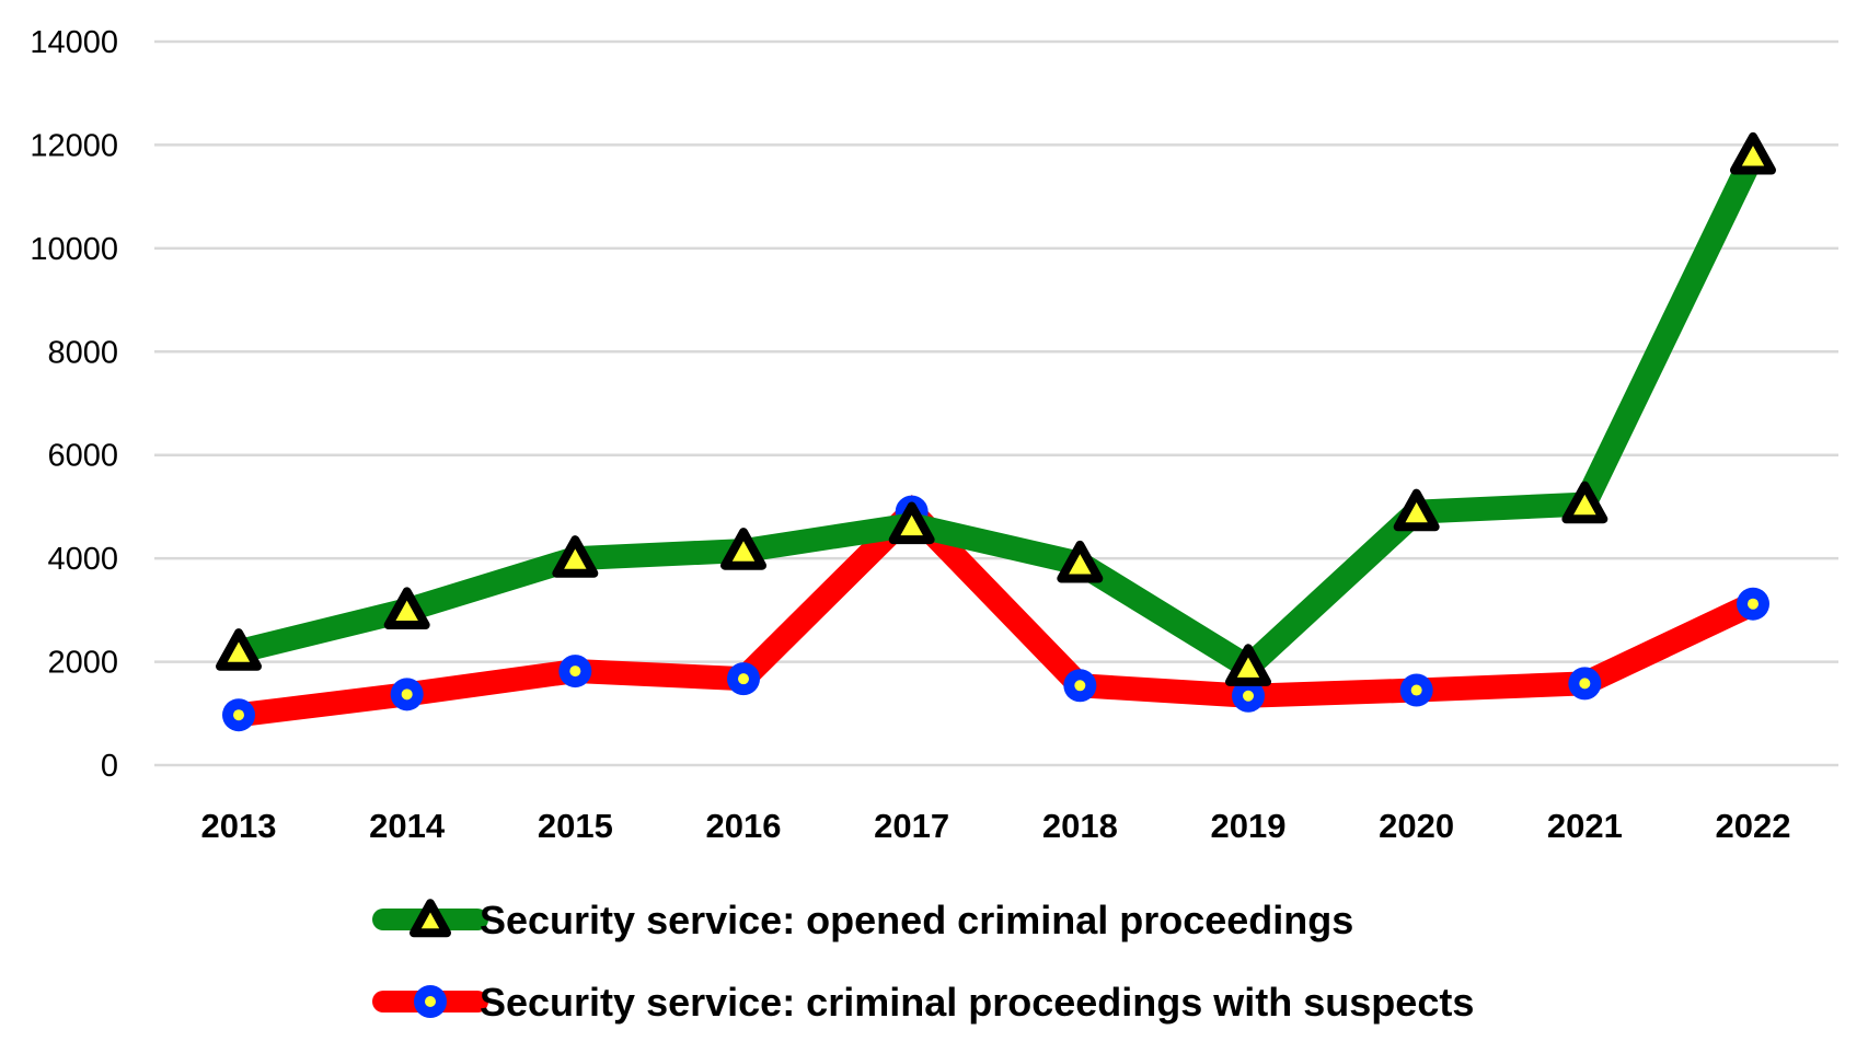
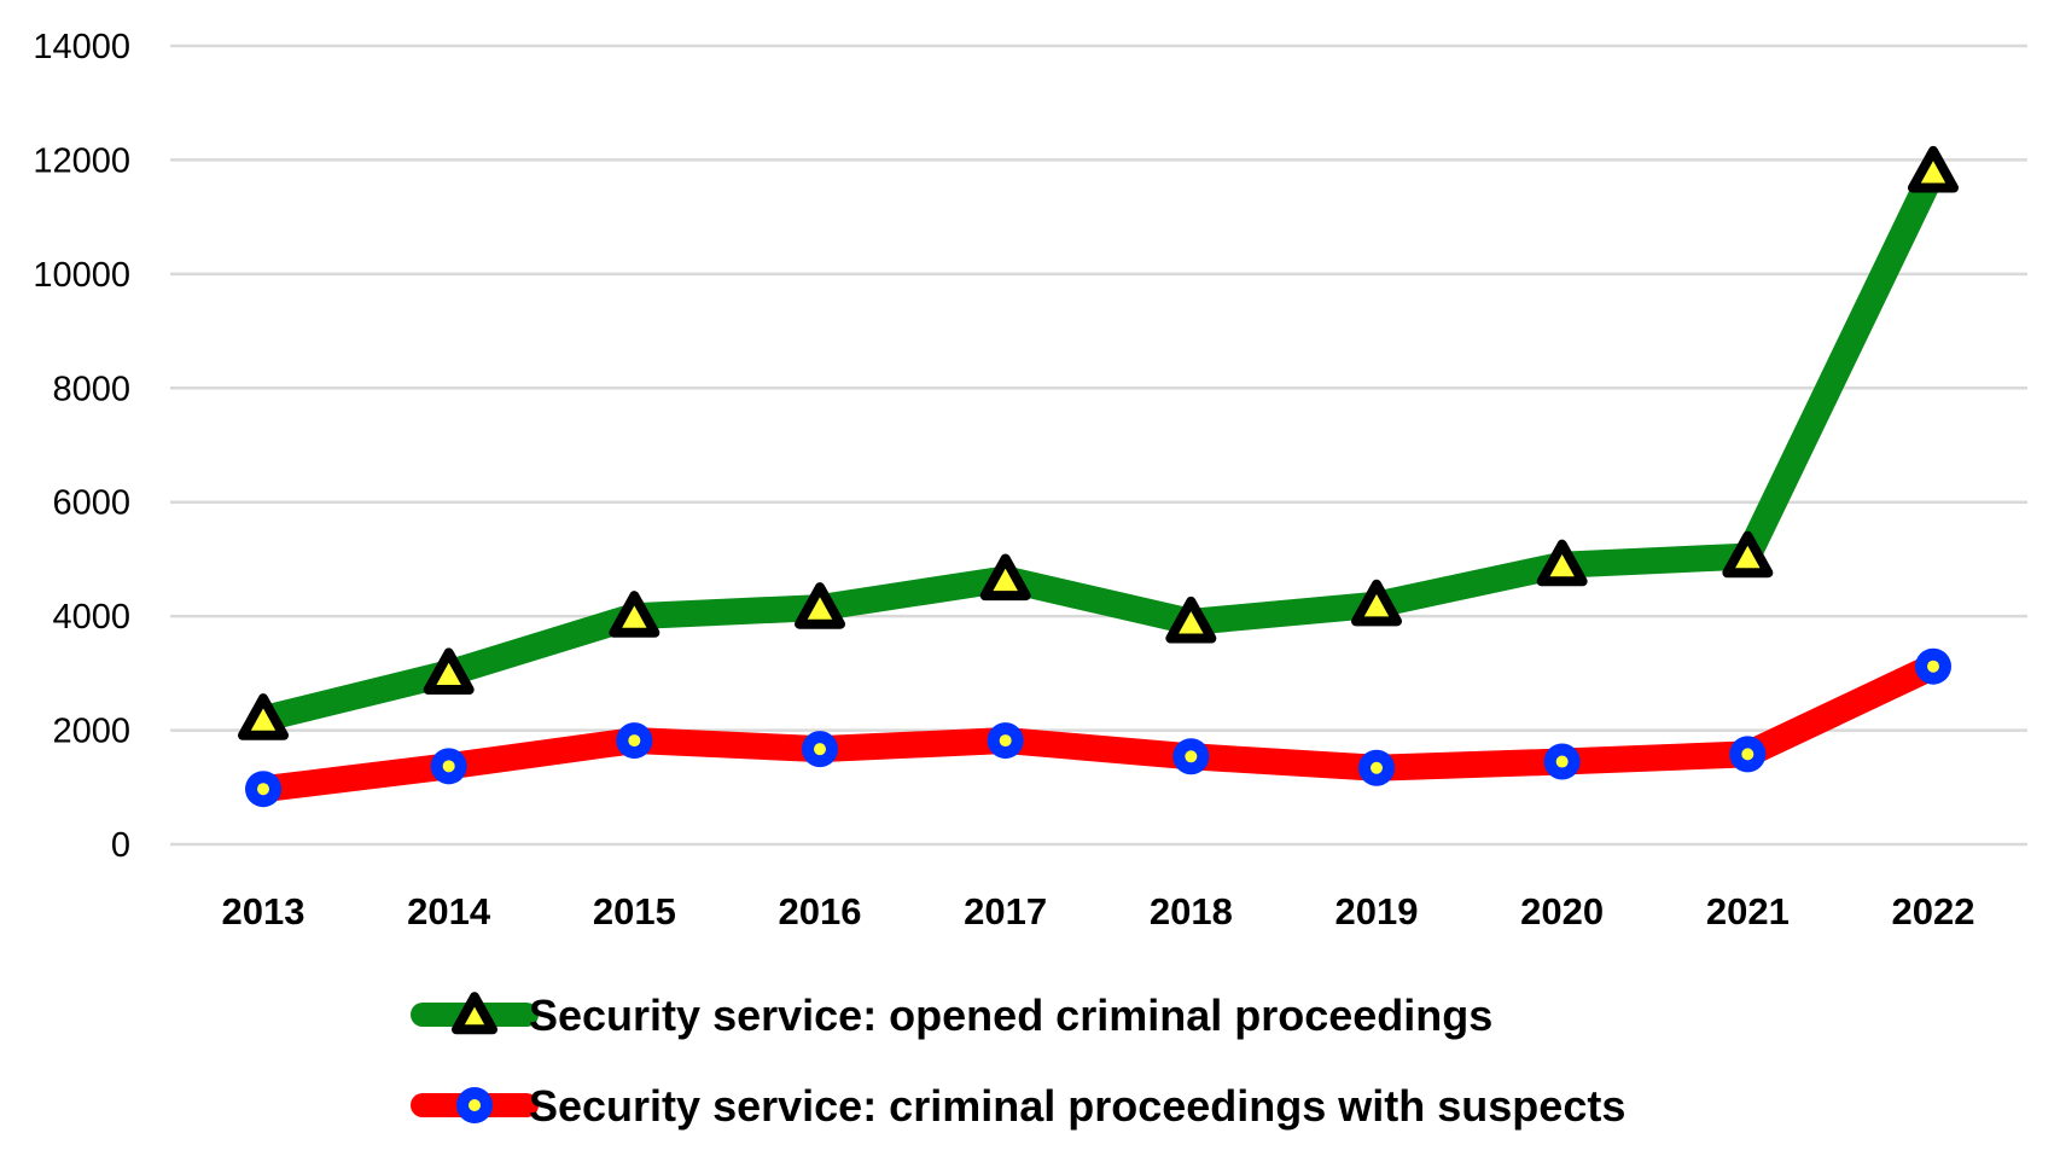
Security service: criminal proceedings with suspects/2017: 4900 -> 1800
Security service: opened criminal proceedings/2019: 1900 -> 4200
